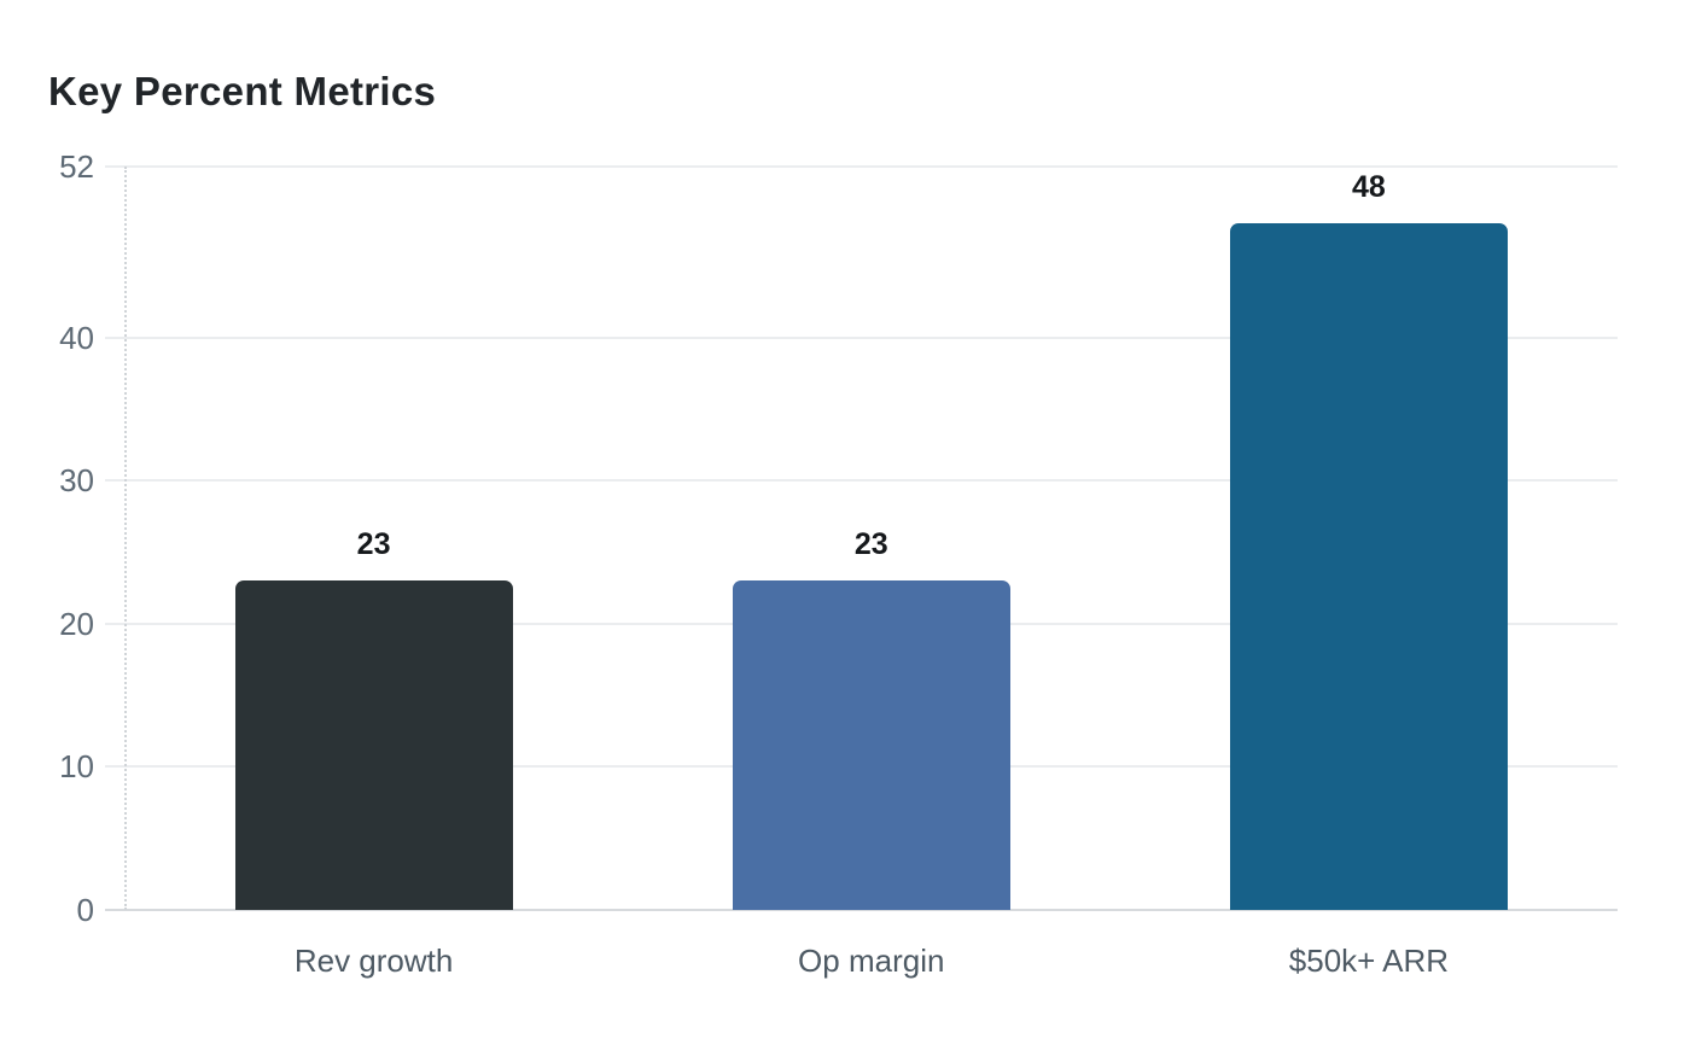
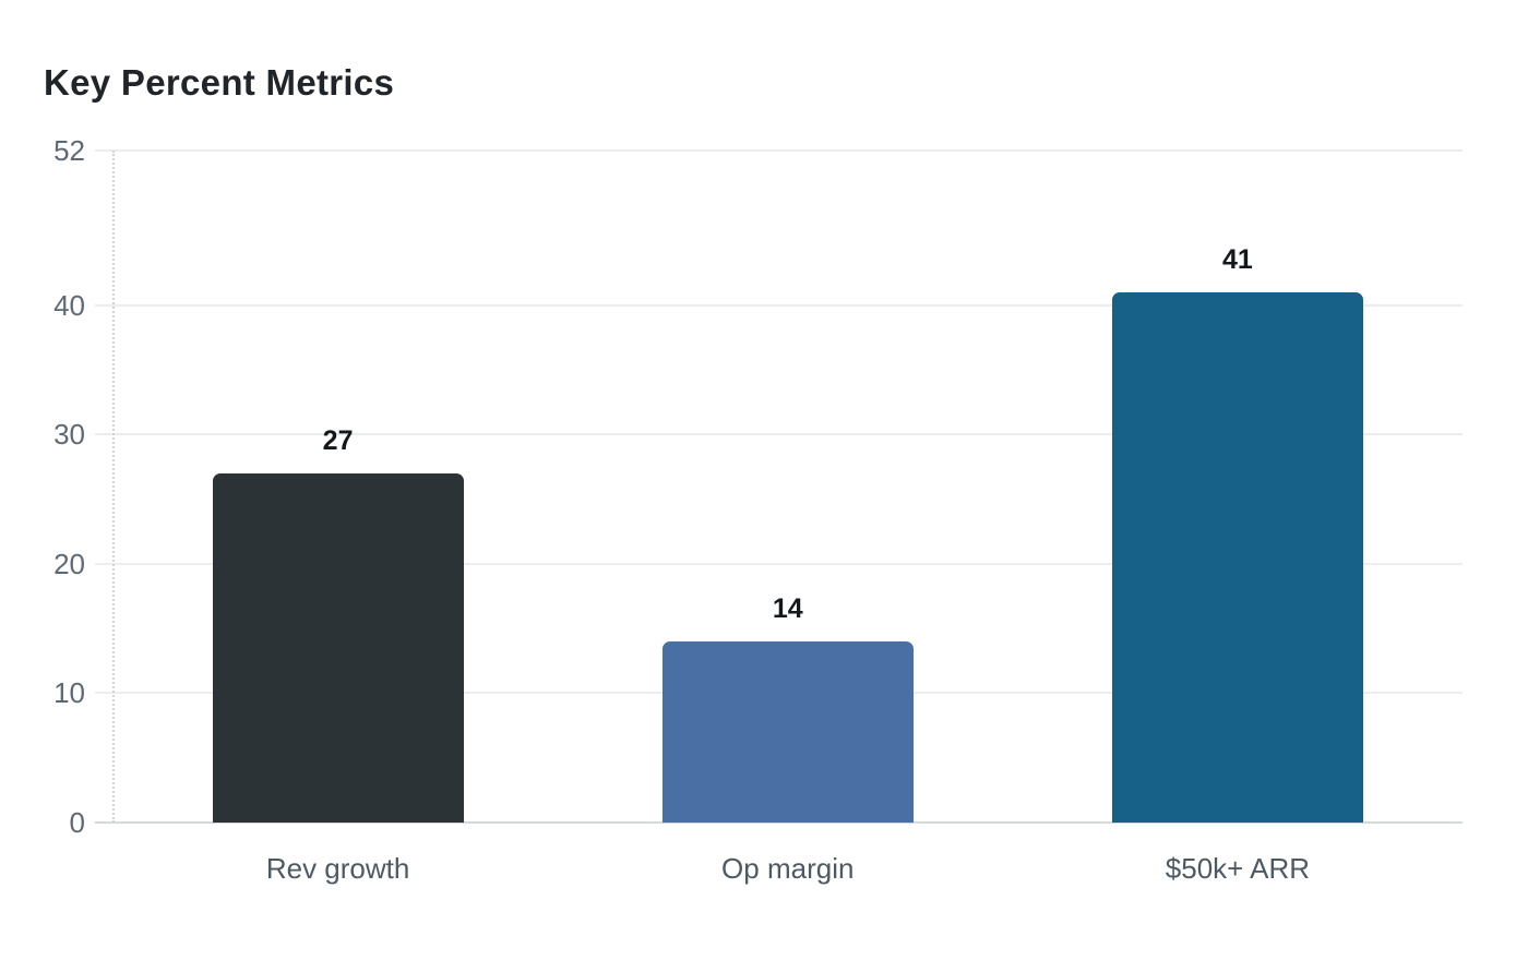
Rev growth: 23 -> 27
Op margin: 23 -> 14
$50k+ ARR: 48 -> 41
